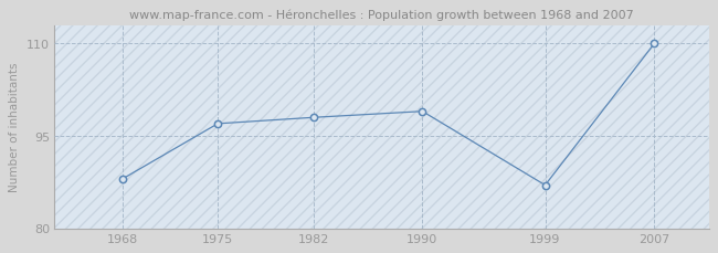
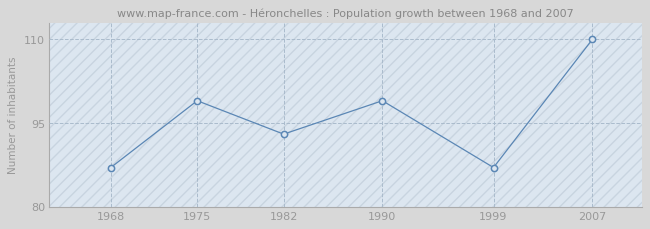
1968: 88 -> 87
1975: 97 -> 99
1982: 98 -> 93
